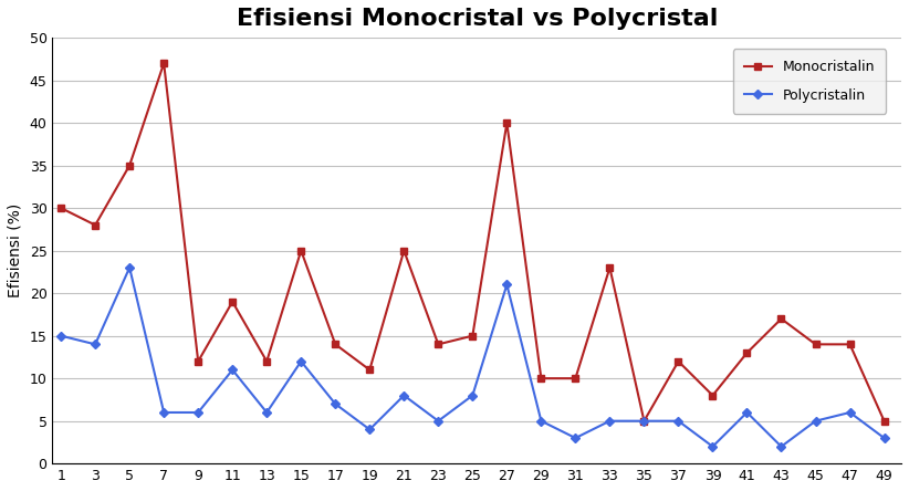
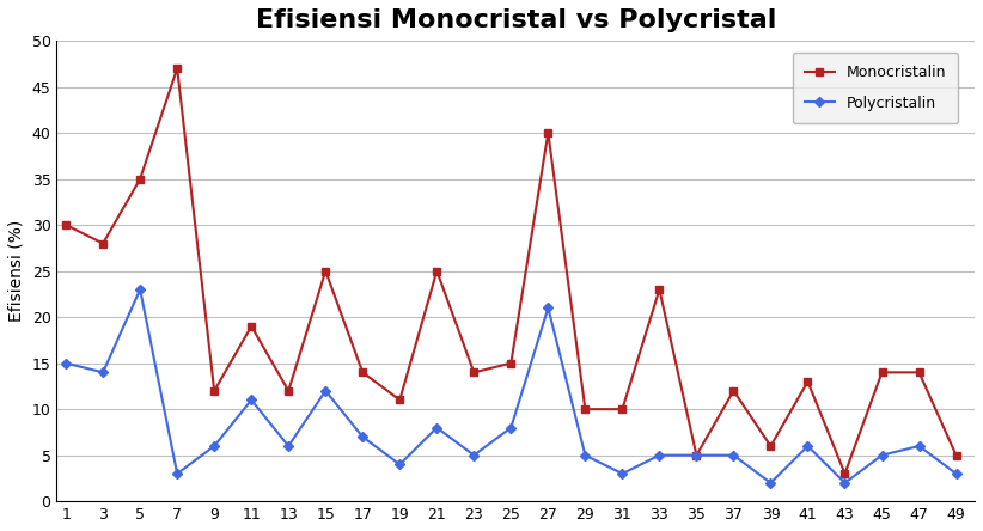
Polycristalin/7: 6 -> 3
Monocristalin/39: 8 -> 6
Monocristalin/43: 17 -> 3
